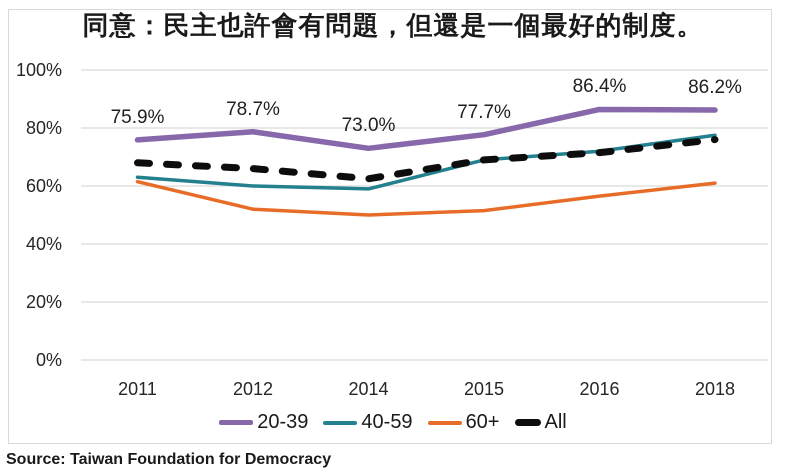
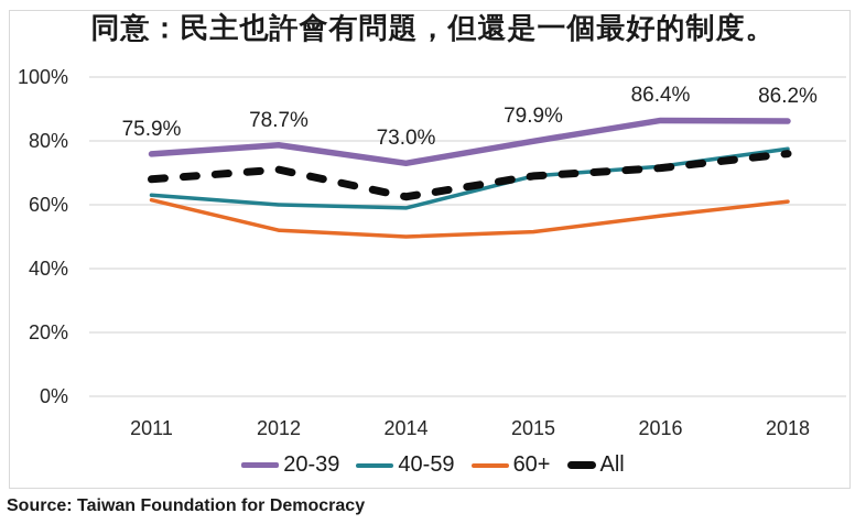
All/2012: 66% -> 71%
20-39/2015: 77.7% -> 79.9%
